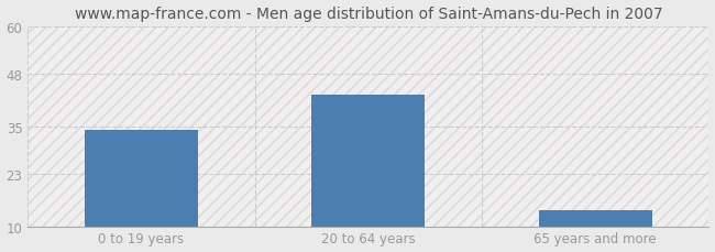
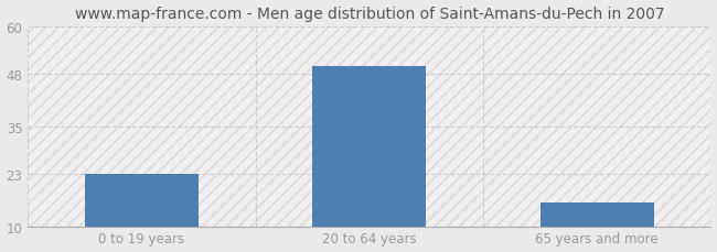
0 to 19 years: 34 -> 23
20 to 64 years: 43 -> 50
65 years and more: 14 -> 16
